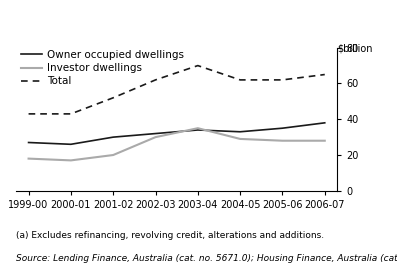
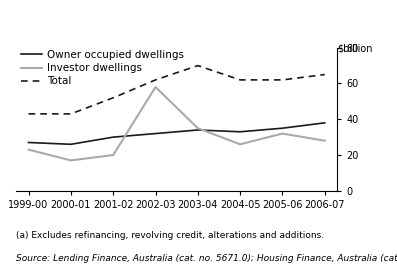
Investor dwellings/1999-00: 18 -> 23
Investor dwellings/2002-03: 30 -> 58
Investor dwellings/2004-05: 29 -> 26
Investor dwellings/2005-06: 28 -> 32
